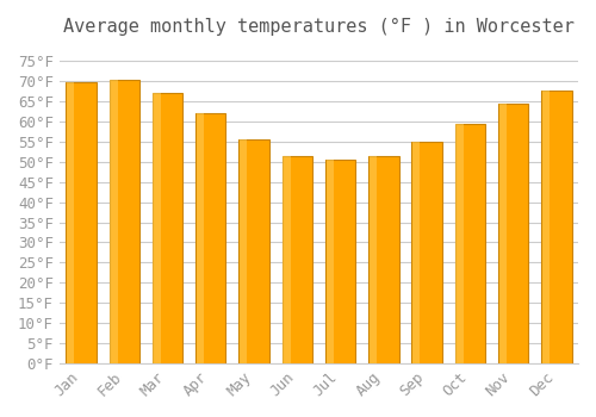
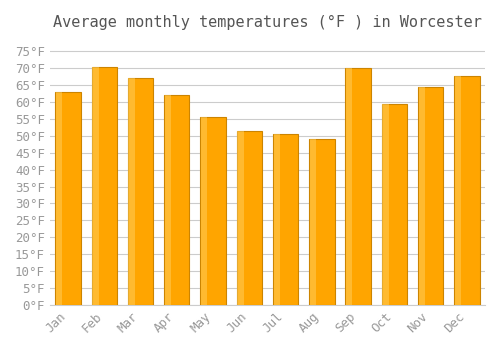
Jan: 69.8°F -> 63.0°F
Aug: 51.5°F -> 49.0°F
Sep: 54.8°F -> 70.0°F
